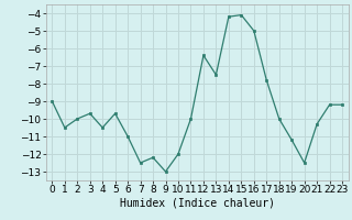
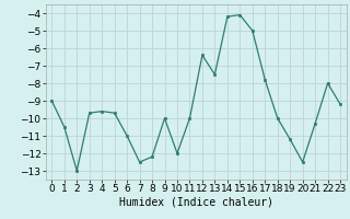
2: -10.0 -> -13.0
4: -10.5 -> -9.6
9: -13.0 -> -10.0
22: -9.2 -> -8.0
